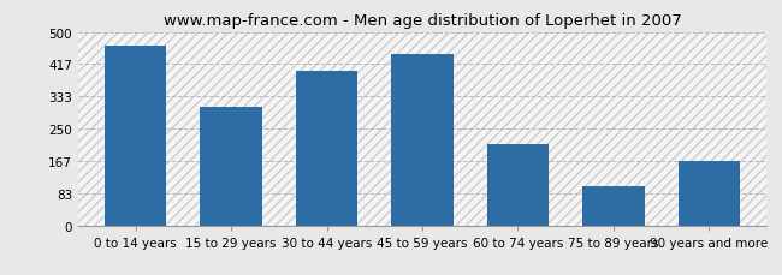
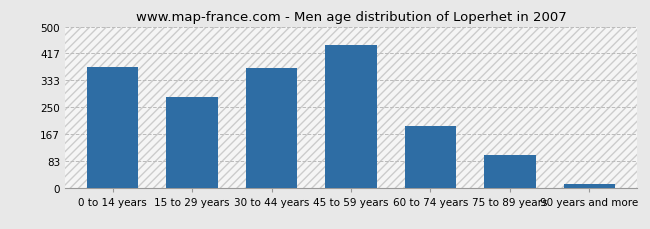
0 to 14 years: 465 -> 375
15 to 29 years: 305 -> 280
30 to 44 years: 400 -> 370
60 to 74 years: 210 -> 190
90 years and more: 165 -> 10
